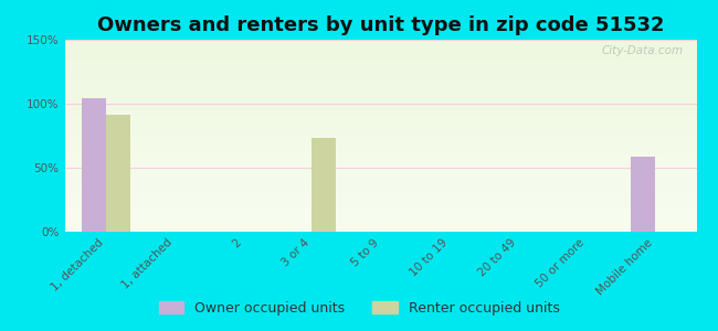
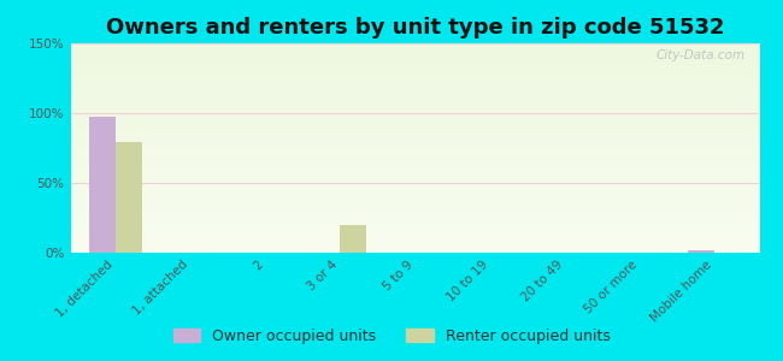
Owner occupied units/1, detached: 104% -> 97%
Renter occupied units/1, detached: 91% -> 79%
Renter occupied units/3 or 4: 73% -> 20%
Owner occupied units/Mobile home: 59% -> 2%
